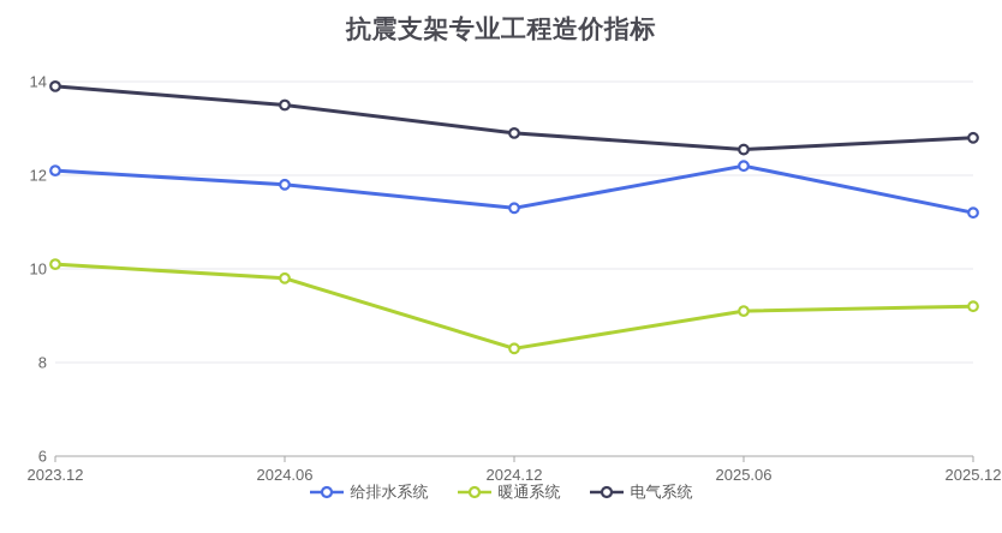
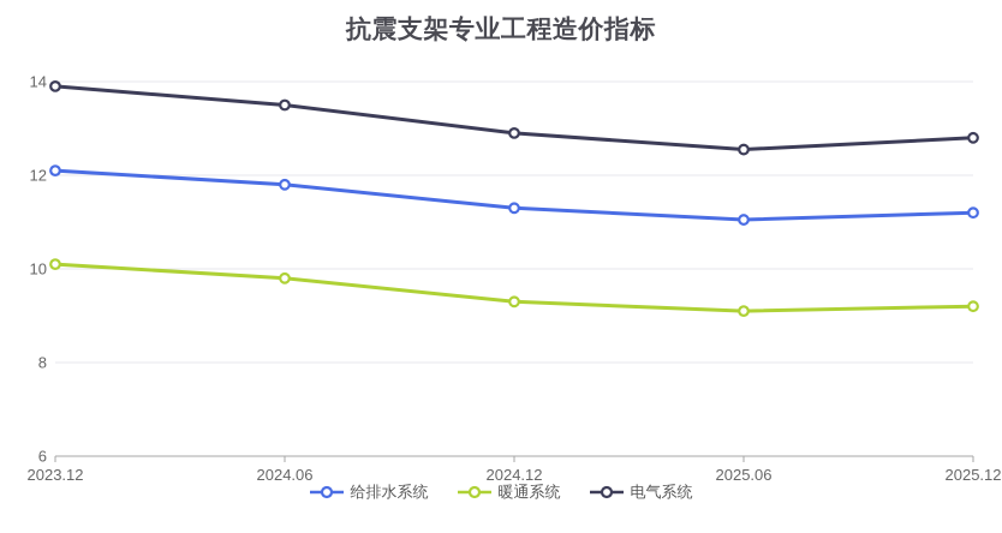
暖通系统/2024.12: 8.3 -> 9.3
给排水系统/2025.06: 12.2 -> 11.1
